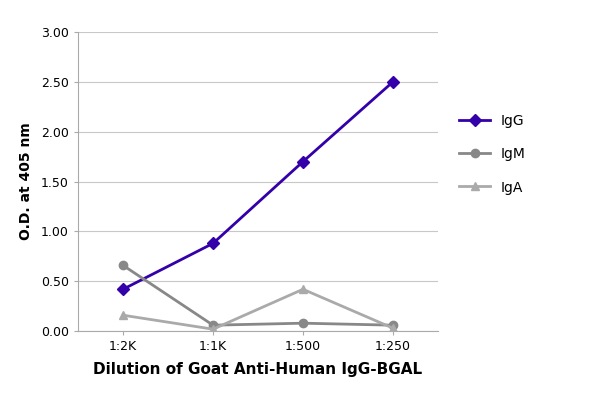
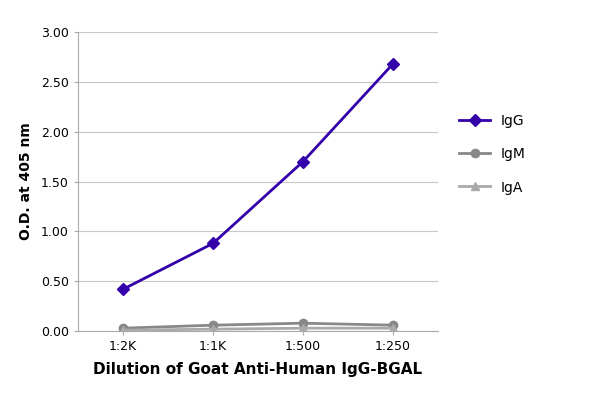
IgM/1:2K: 0.66 -> 0.03
IgA/1:2K: 0.16 -> 0.01
IgA/1:500: 0.42 -> 0.03
IgG/1:250: 2.50 -> 2.68
